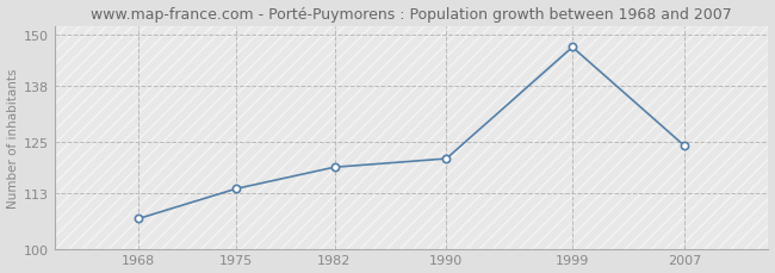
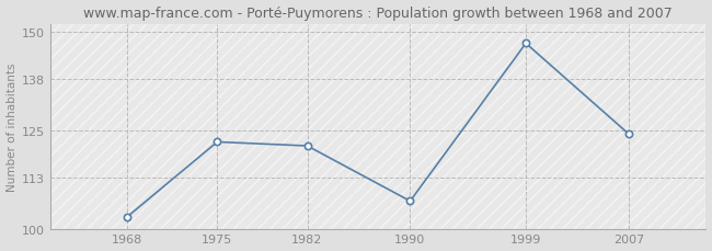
1968: 107 -> 103
1975: 114 -> 122
1982: 119 -> 121
1990: 121 -> 107
